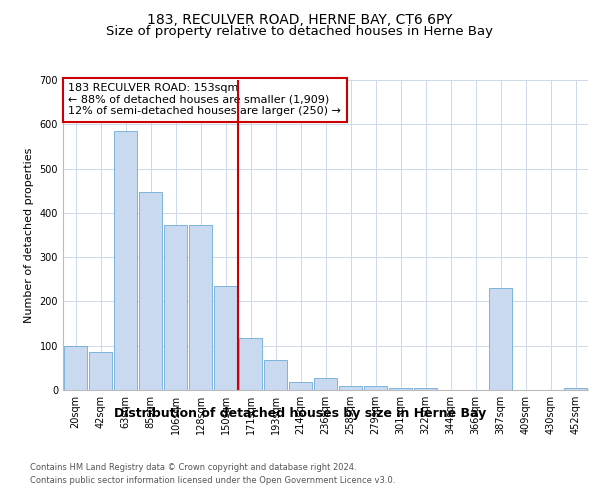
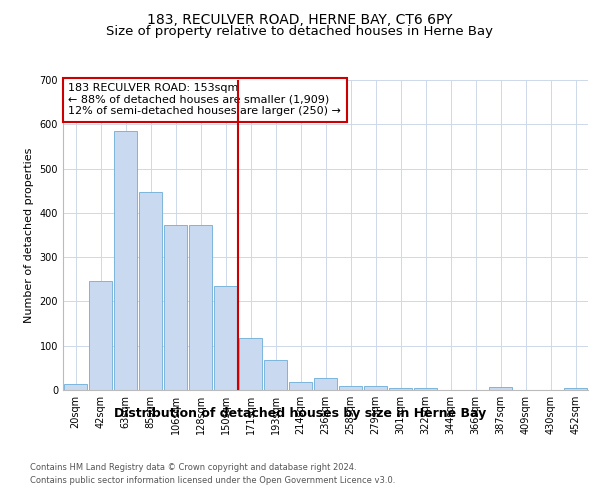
20sqm: 100 -> 13
42sqm: 85 -> 246
387sqm: 230 -> 6
